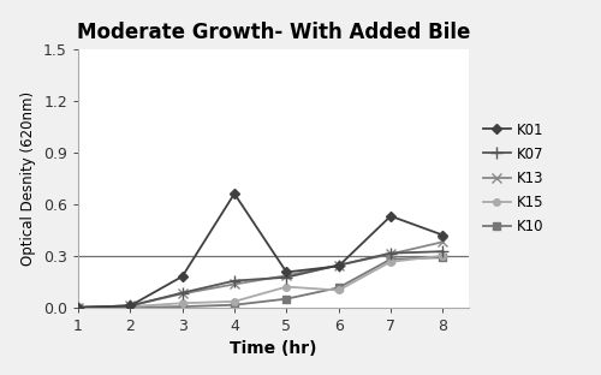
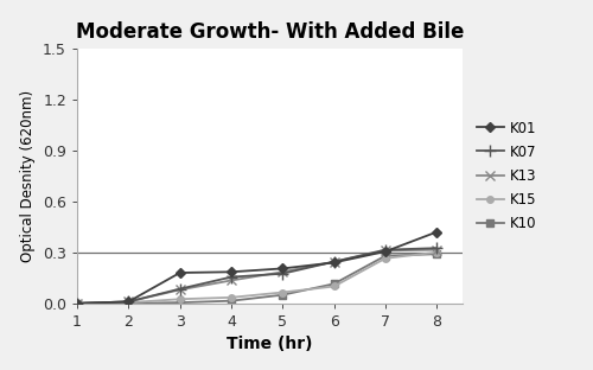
K01/4: 0.66 -> 0.18
K15/5: 0.12 -> 0.07
K01/7: 0.53 -> 0.30
K13/8: 0.38 -> 0.32
